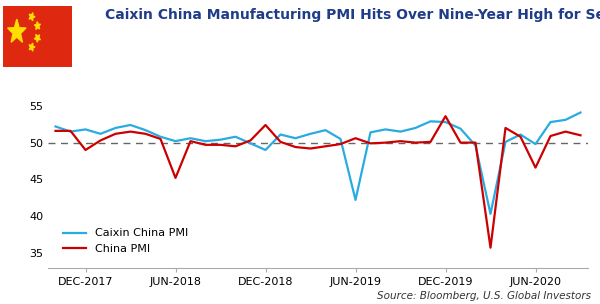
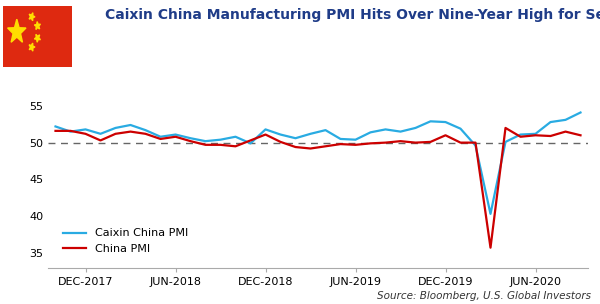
China PMI/DEC-2017: 49.0 -> 51.2
Caixin China PMI/JUN-2018: 50.2 -> 51.1
China PMI/JUN-2018: 45.2 -> 50.8
Caixin China PMI/DEC-2018: 49.0 -> 51.8
China PMI/DEC-2018: 52.4 -> 51.1
Caixin China PMI/JUN-2019: 42.2 -> 50.4
China PMI/JUN-2019: 50.6 -> 49.7
China PMI/DEC-2019: 53.6 -> 51.0
Caixin China PMI/JUN-2020: 49.8 -> 51.2
China PMI/JUN-2020: 46.6 -> 51.0
